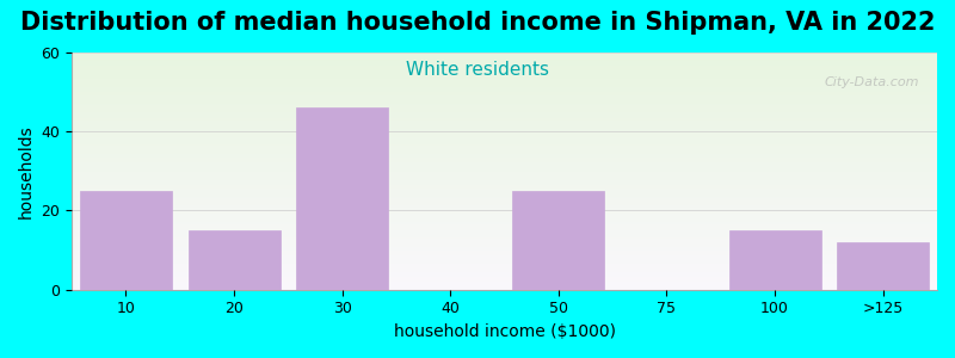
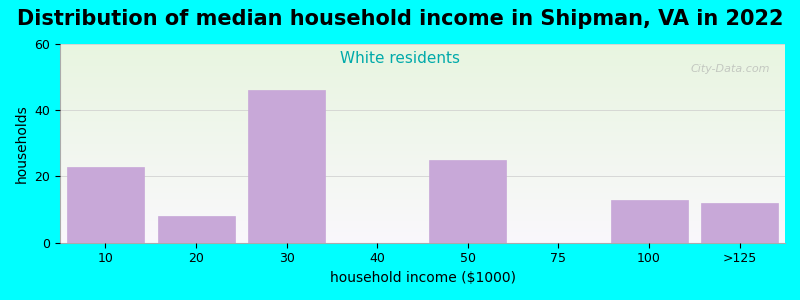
10: 25 -> 23
20: 15 -> 8
100: 15 -> 13
